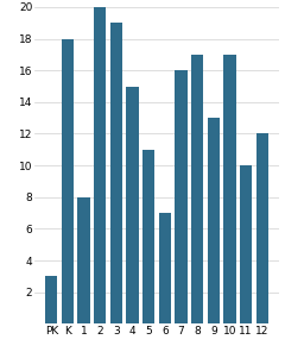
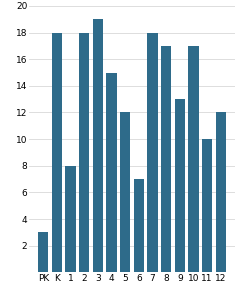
2: 20 -> 18
5: 11 -> 12
7: 16 -> 18
